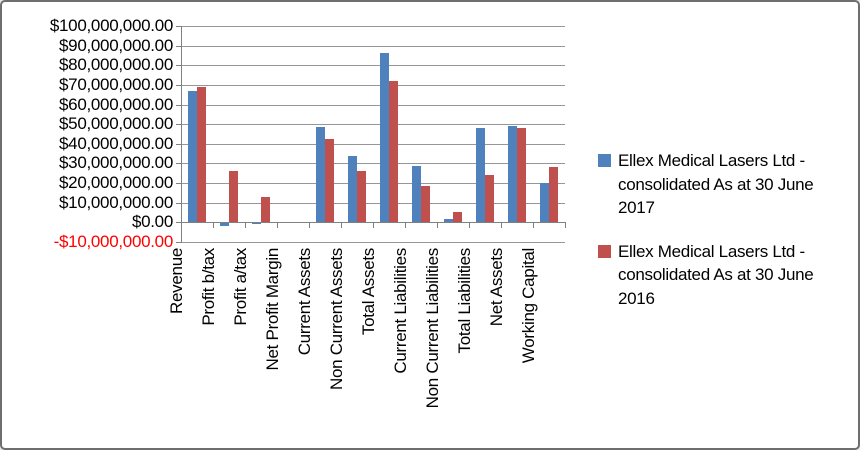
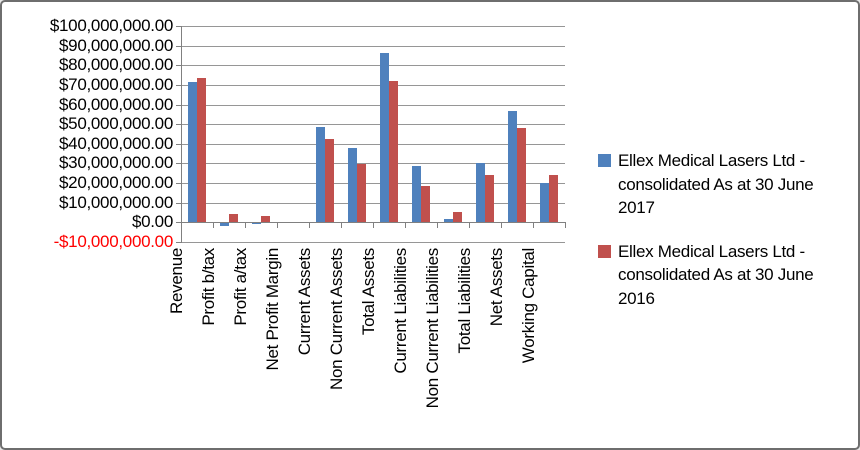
Ellex Medical Lasers Ltd - consolidated As at 30 June 2017/Revenue: $67000000 -> $72000000
Ellex Medical Lasers Ltd - consolidated As at 30 June 2016/Revenue: $69000000 -> $74000000
Ellex Medical Lasers Ltd - consolidated As at 30 June 2016/Profit b/tax: $26000000 -> $4000000
Ellex Medical Lasers Ltd - consolidated As at 30 June 2016/Profit a/tax: $13000000 -> $3000000
Ellex Medical Lasers Ltd - consolidated As at 30 June 2017/Non Current Assets: $34000000 -> $38000000
Ellex Medical Lasers Ltd - consolidated As at 30 June 2016/Non Current Assets: $26000000 -> $30000000
Ellex Medical Lasers Ltd - consolidated As at 30 June 2017/Total Liabilities: $48000000 -> $30000000
Ellex Medical Lasers Ltd - consolidated As at 30 June 2017/Net Assets: $49000000 -> $56000000
Ellex Medical Lasers Ltd - consolidated As at 30 June 2016/Working Capital: $28000000 -> $24000000
